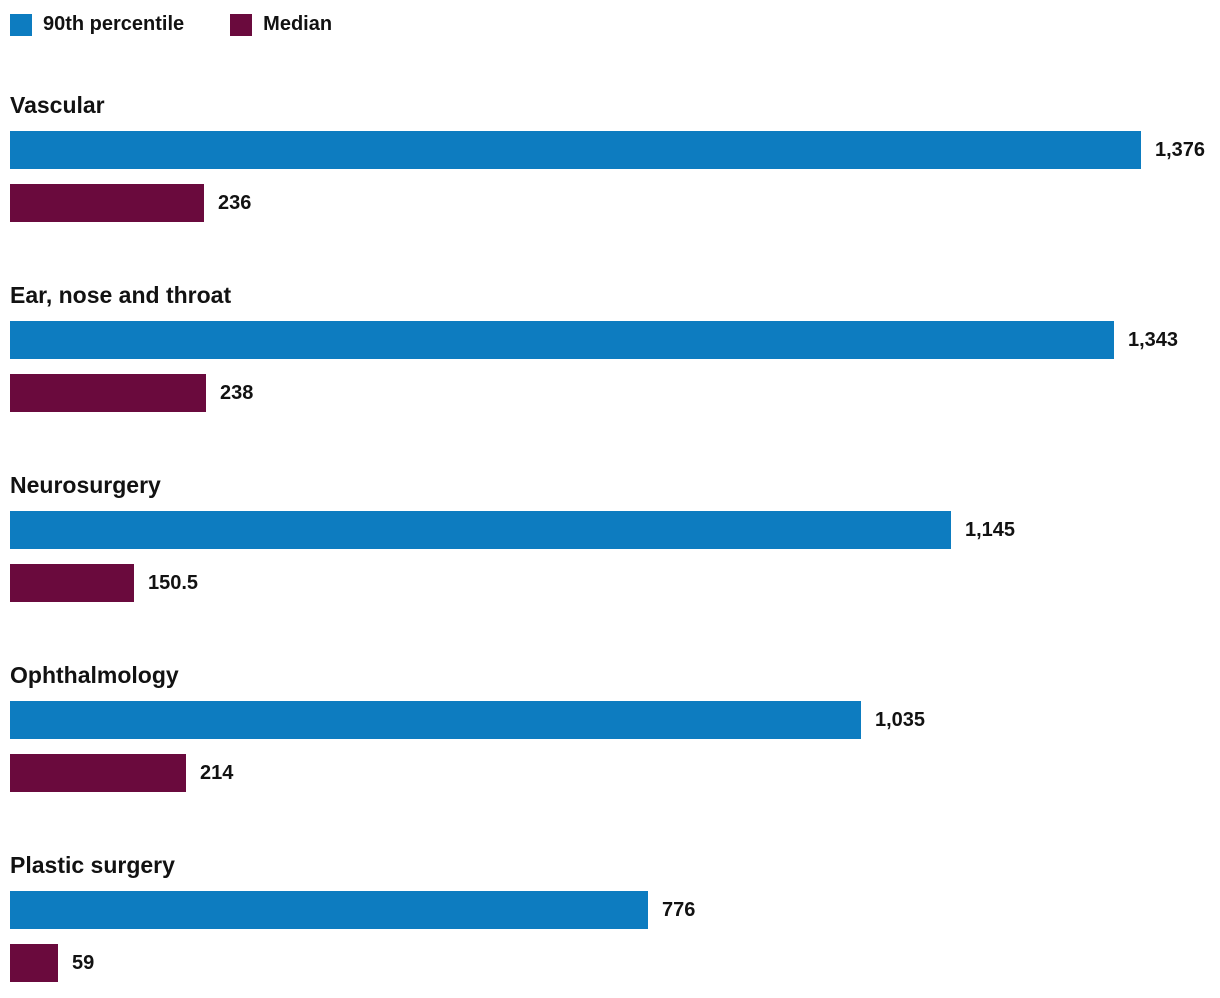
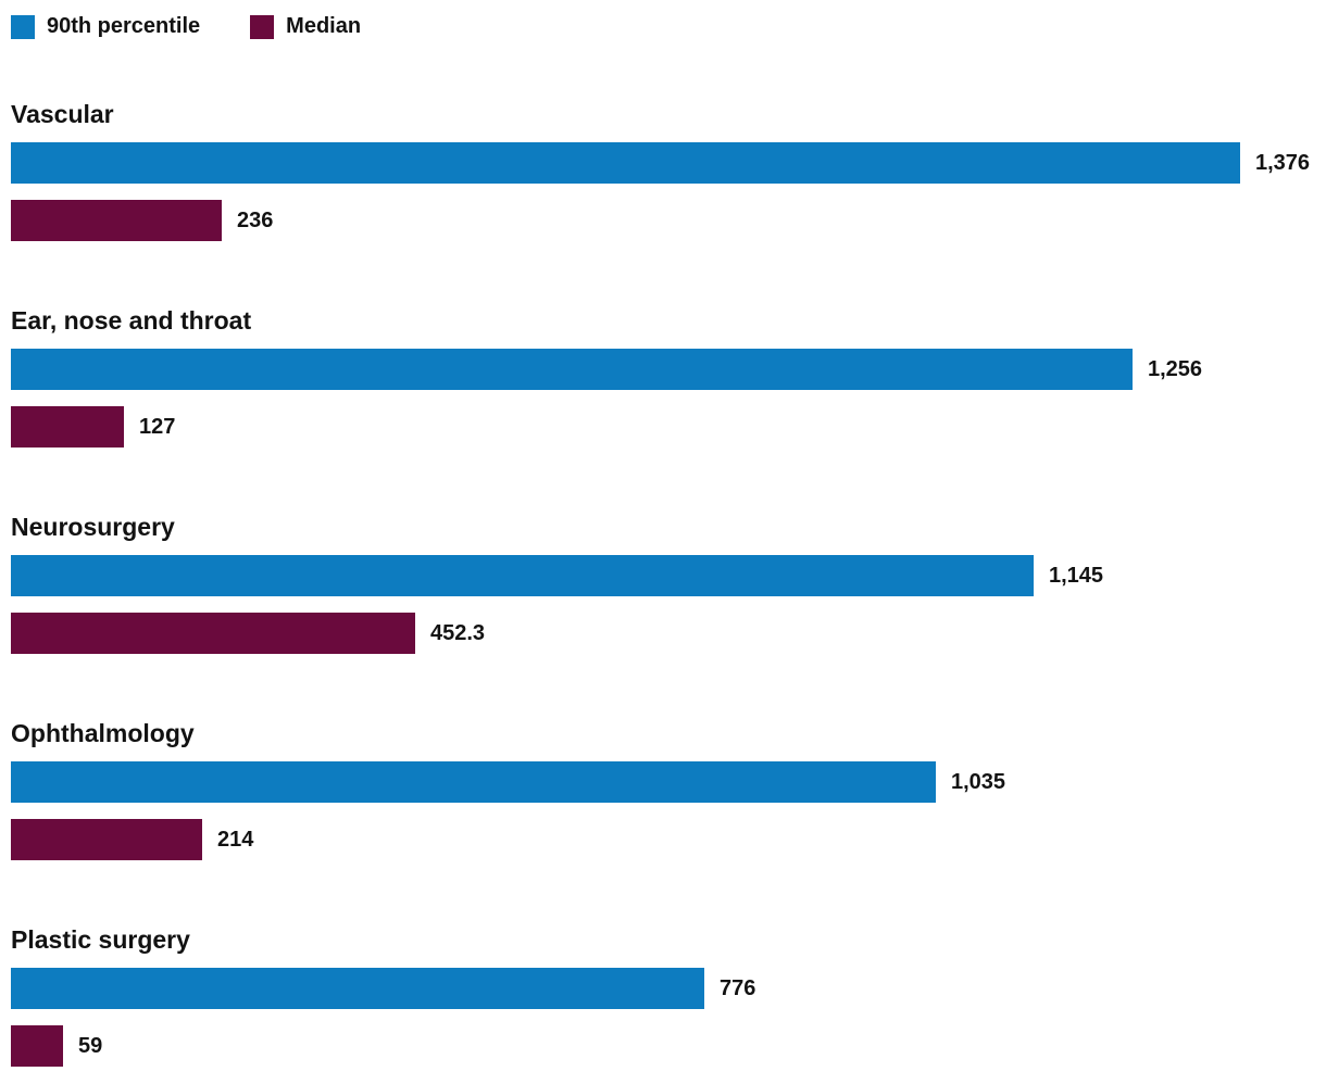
90th percentile/Ear, nose and throat: 1,343 -> 1,256
Median/Ear, nose and throat: 238 -> 127
Median/Neurosurgery: 150.5 -> 452.3
